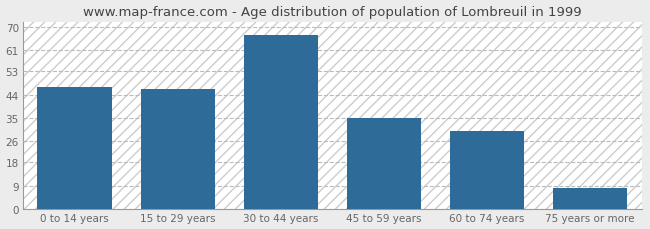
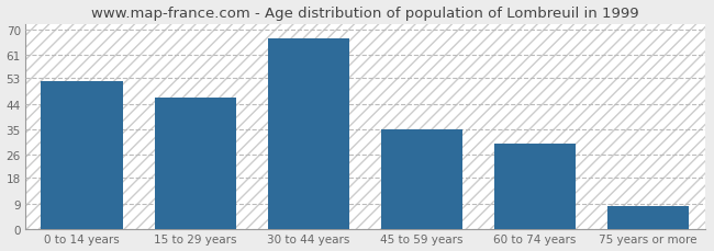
0 to 14 years: 47 -> 52
